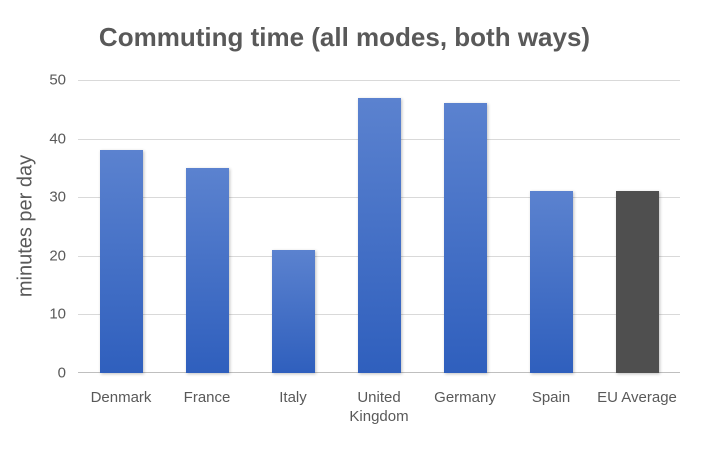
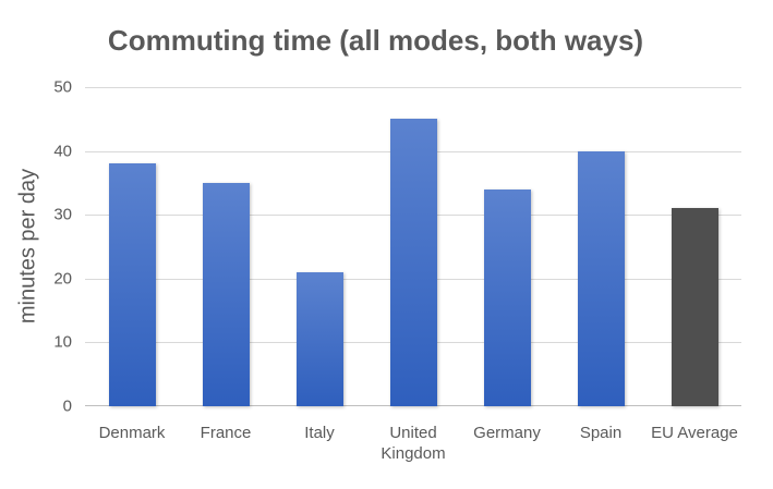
United Kingdom: 47 -> 45
Germany: 46 -> 34
Spain: 31 -> 40
